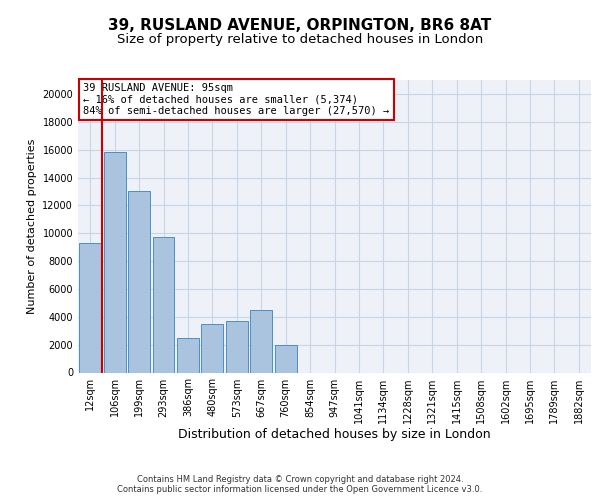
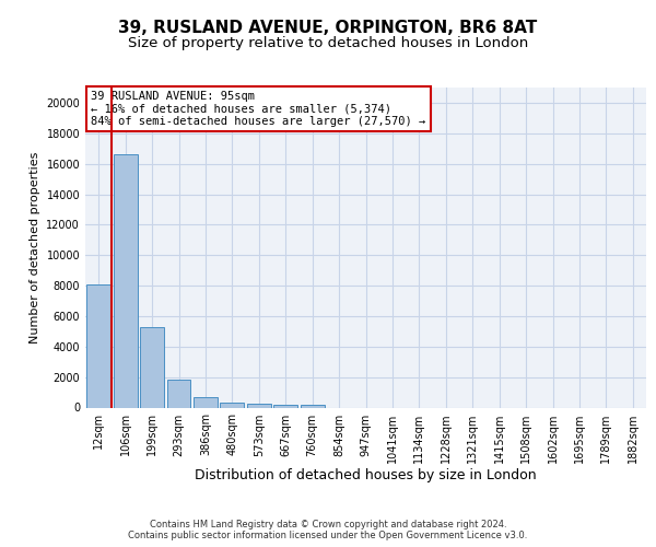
12sqm: 9300 -> 8100
106sqm: 15800 -> 16600
199sqm: 13000 -> 5300
293sqm: 9700 -> 1800
386sqm: 2500 -> 700
480sqm: 3500 -> 400
573sqm: 3700 -> 300
667sqm: 4500 -> 200
760sqm: 2000 -> 200
